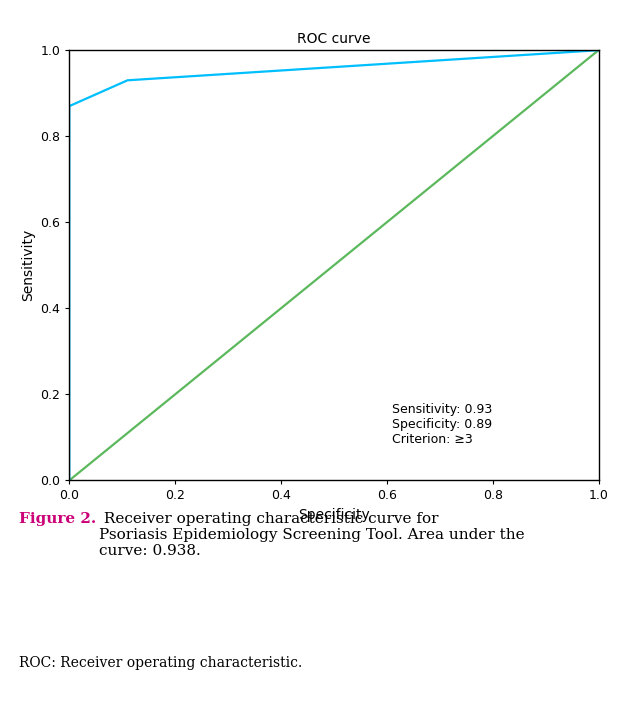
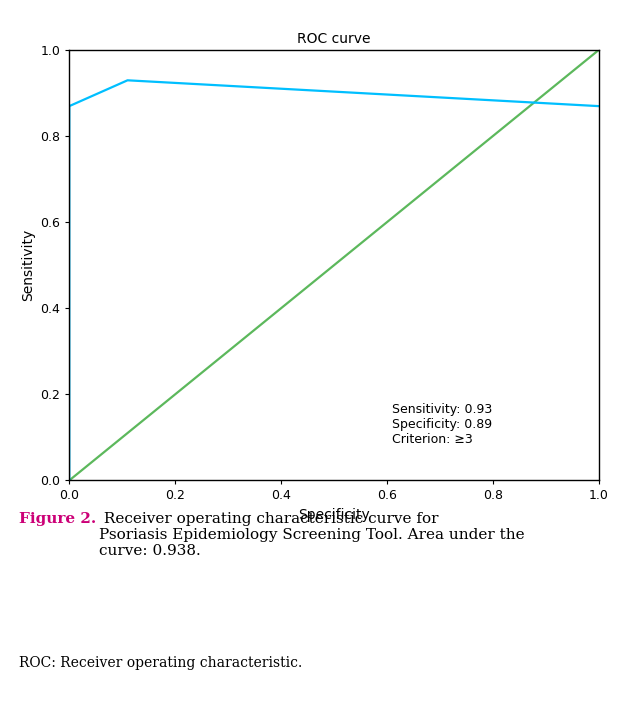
1.0: 1.00 -> 0.87
